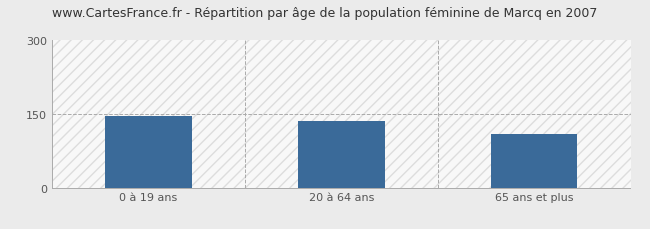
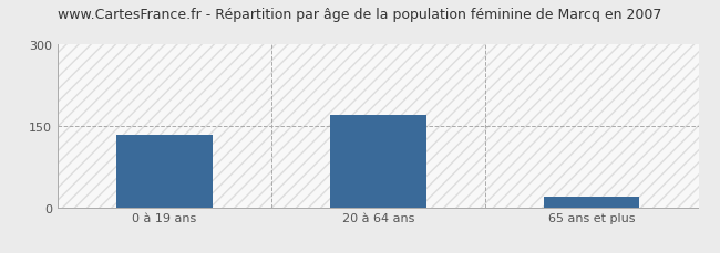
0 à 19 ans: 145 -> 133
20 à 64 ans: 135 -> 170
65 ans et plus: 110 -> 20
